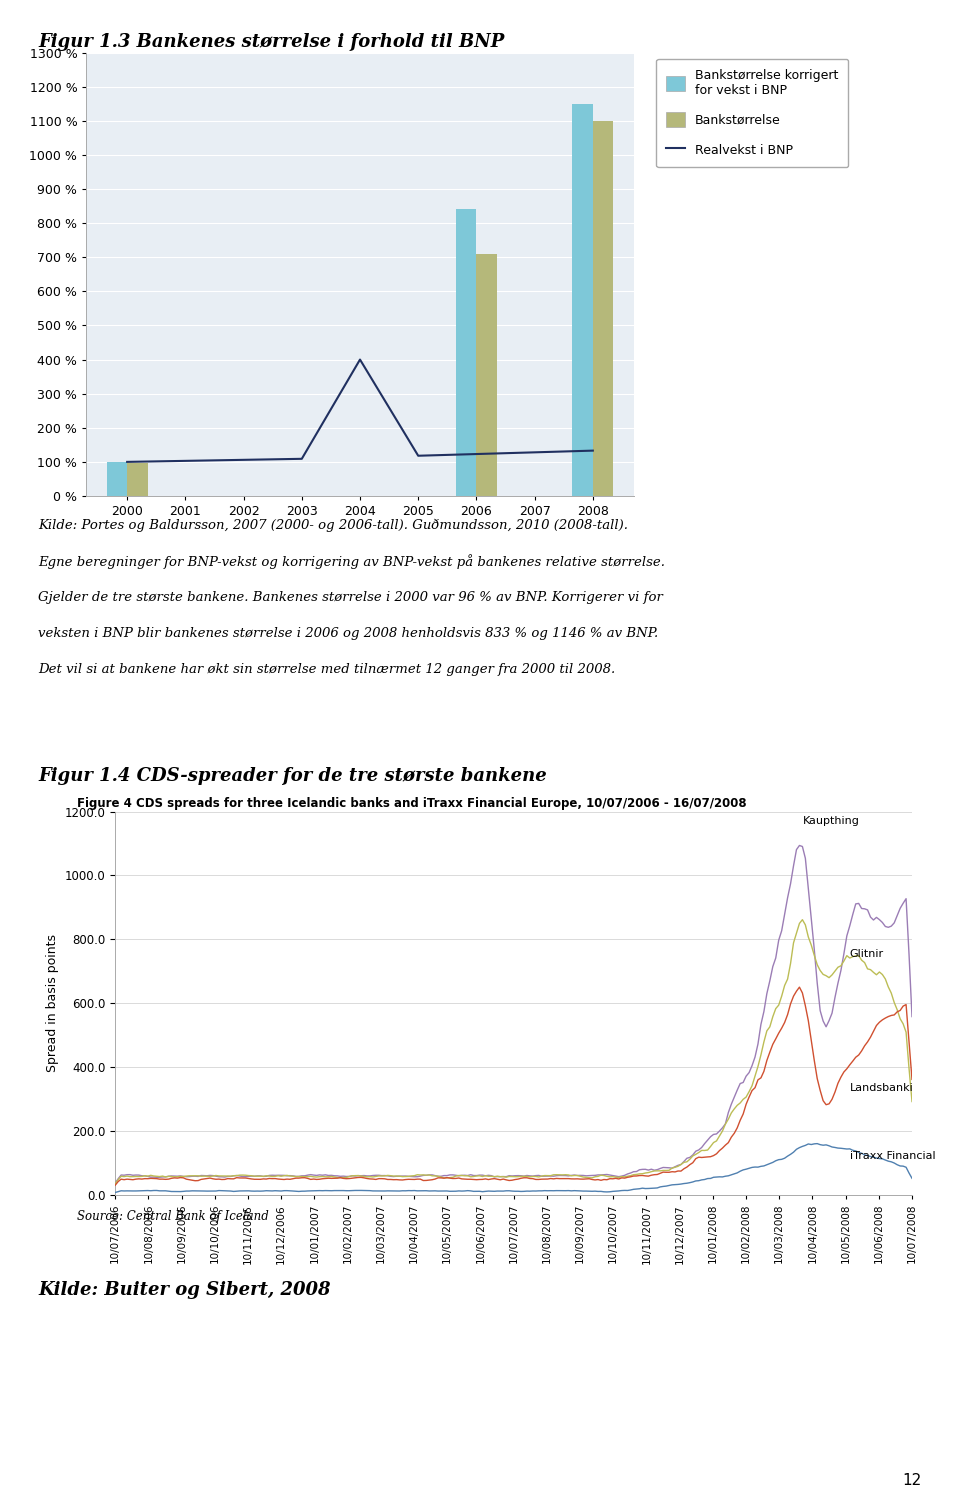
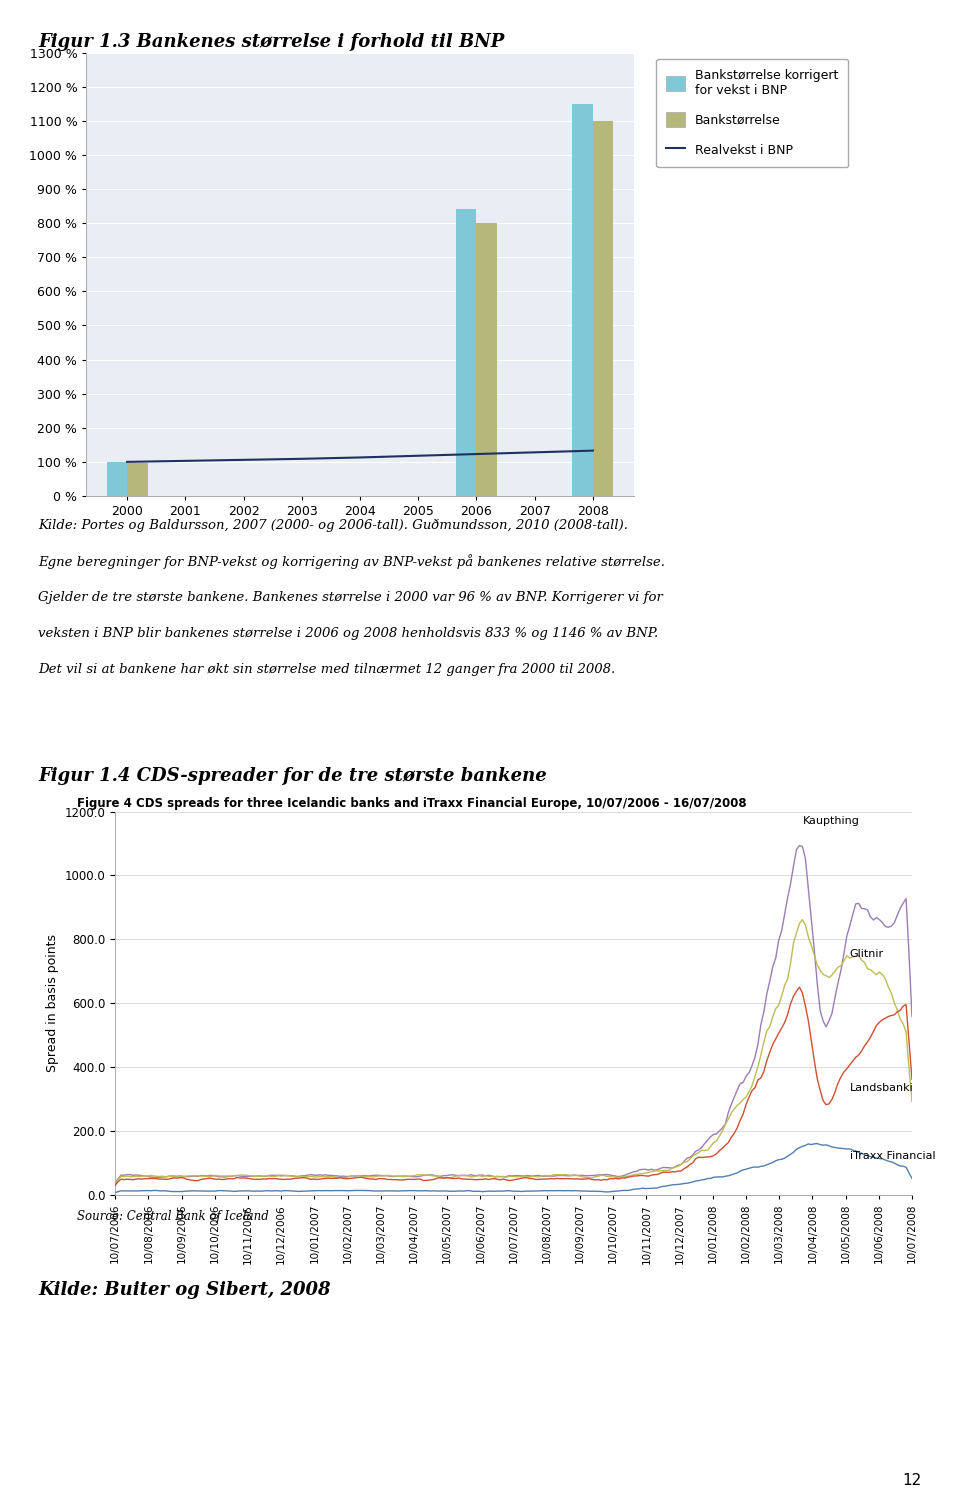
Realvekst i BNP/2004: 400 % -> 113 %
Bankstørrelse/2006: 710 % -> 800 %
